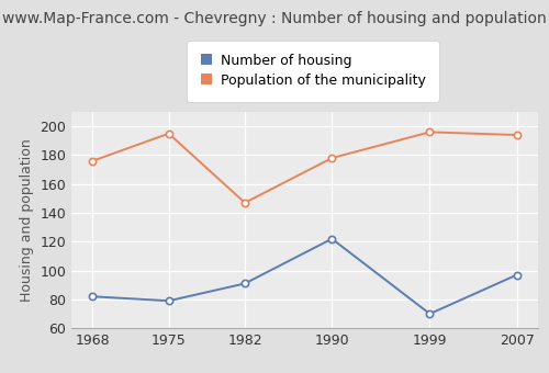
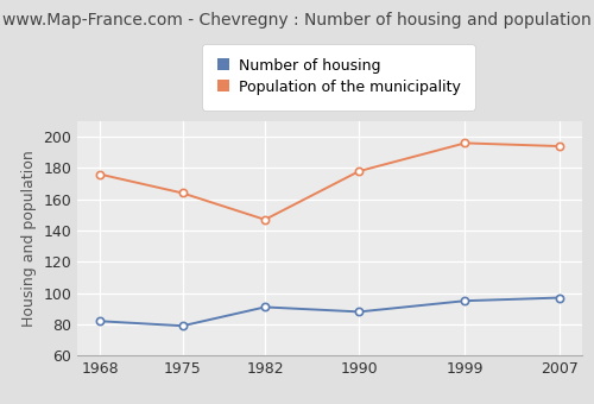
Population of the municipality/1975: 195 -> 164
Number of housing/1990: 122 -> 88
Number of housing/1999: 70 -> 95
